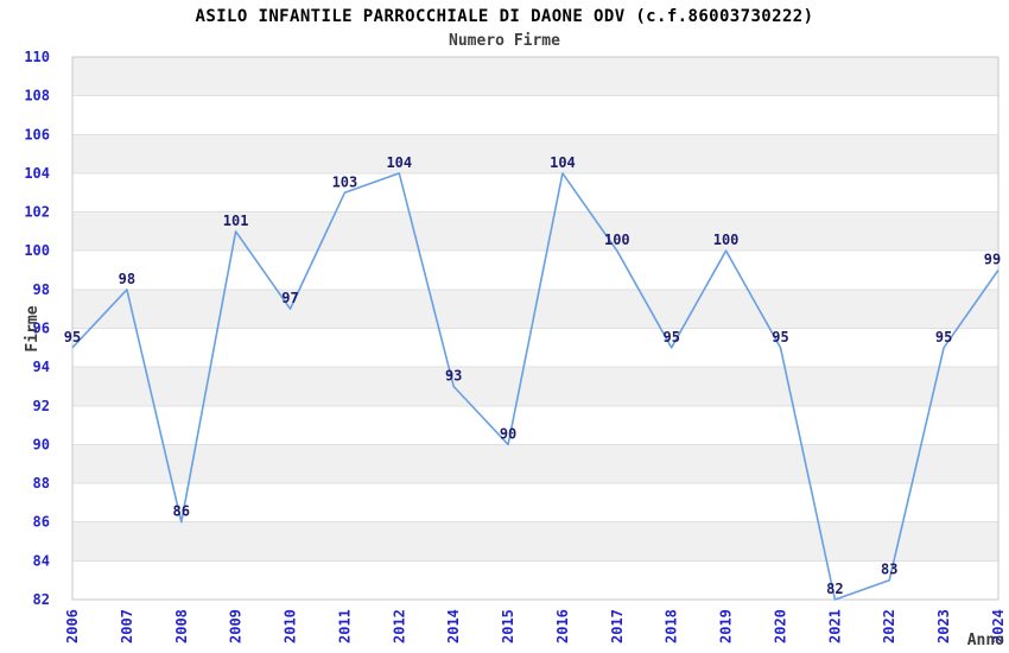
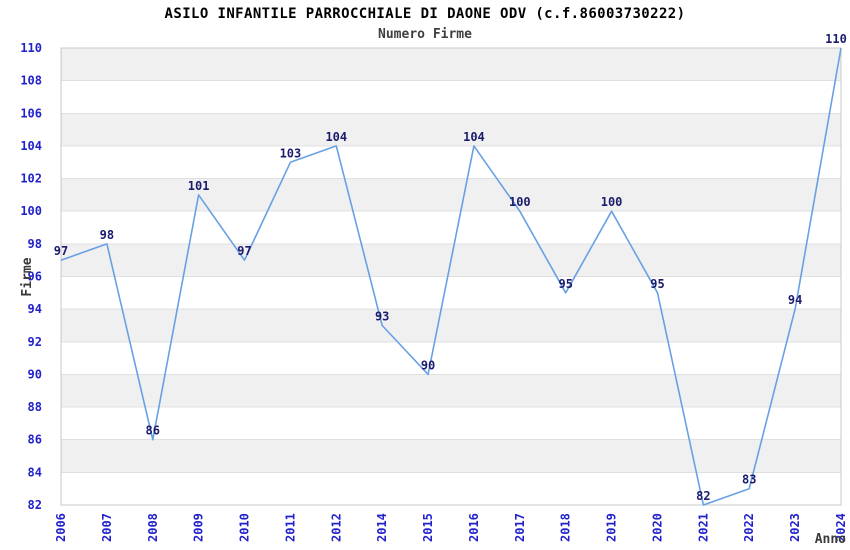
2006: 95 -> 97
2023: 95 -> 94
2024: 99 -> 110
